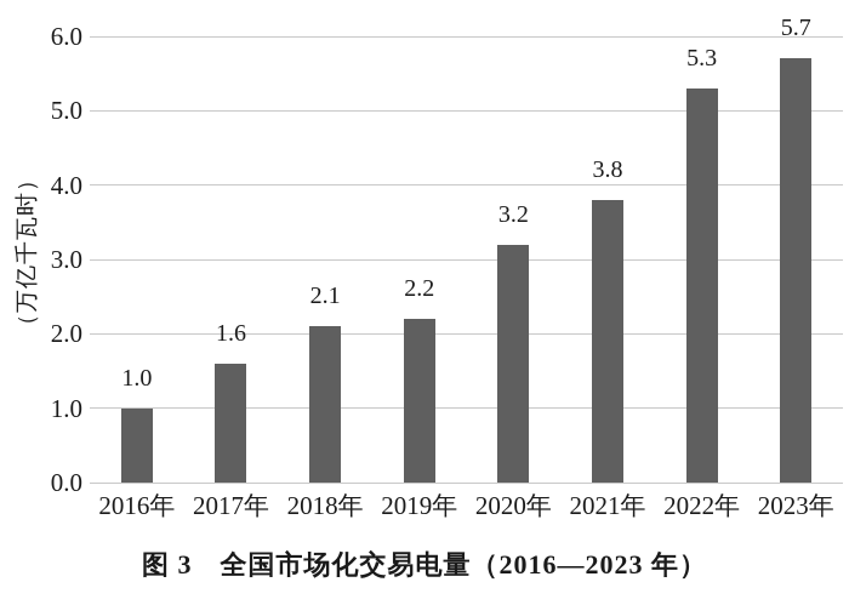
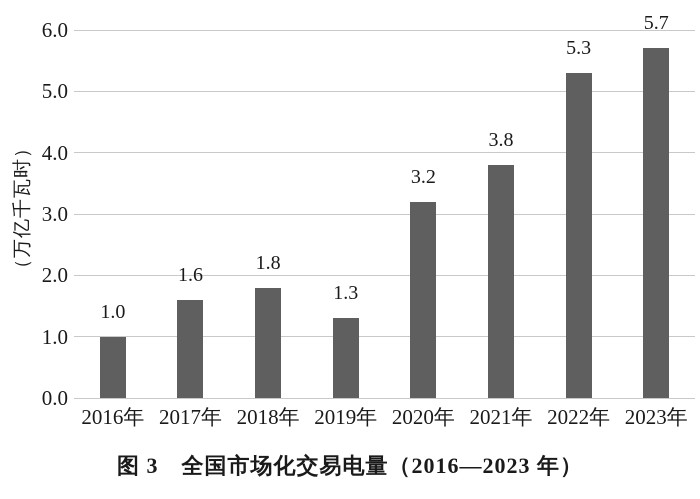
2018年: 2.1 -> 1.8
2019年: 2.2 -> 1.3
